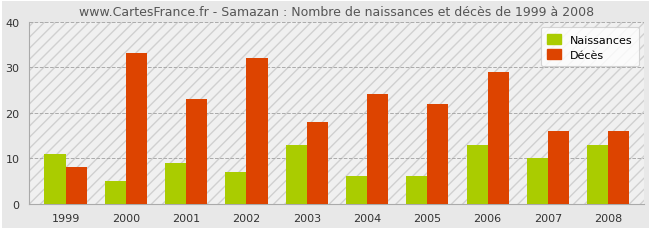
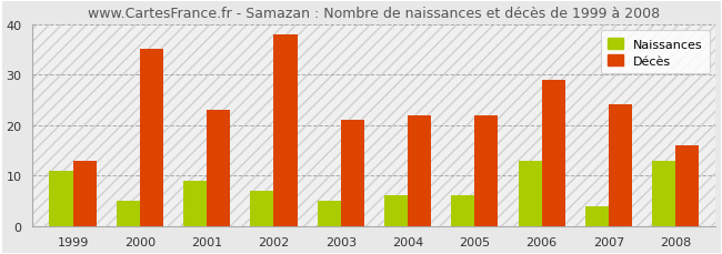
Décès/1999: 8 -> 13
Décès/2000: 33 -> 35
Décès/2002: 32 -> 38
Naissances/2003: 13 -> 5
Décès/2003: 18 -> 21
Décès/2004: 24 -> 22
Naissances/2007: 10 -> 4
Décès/2007: 16 -> 24
